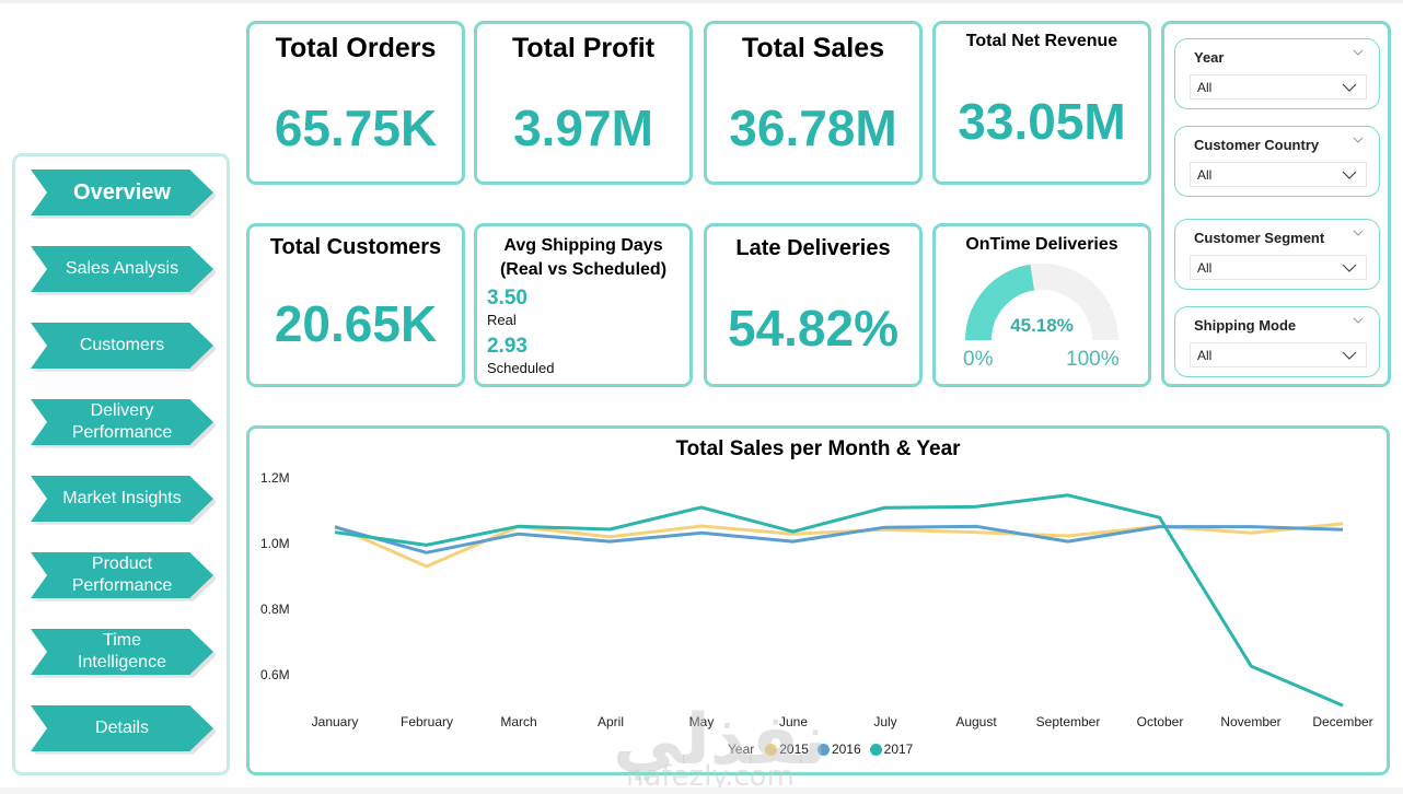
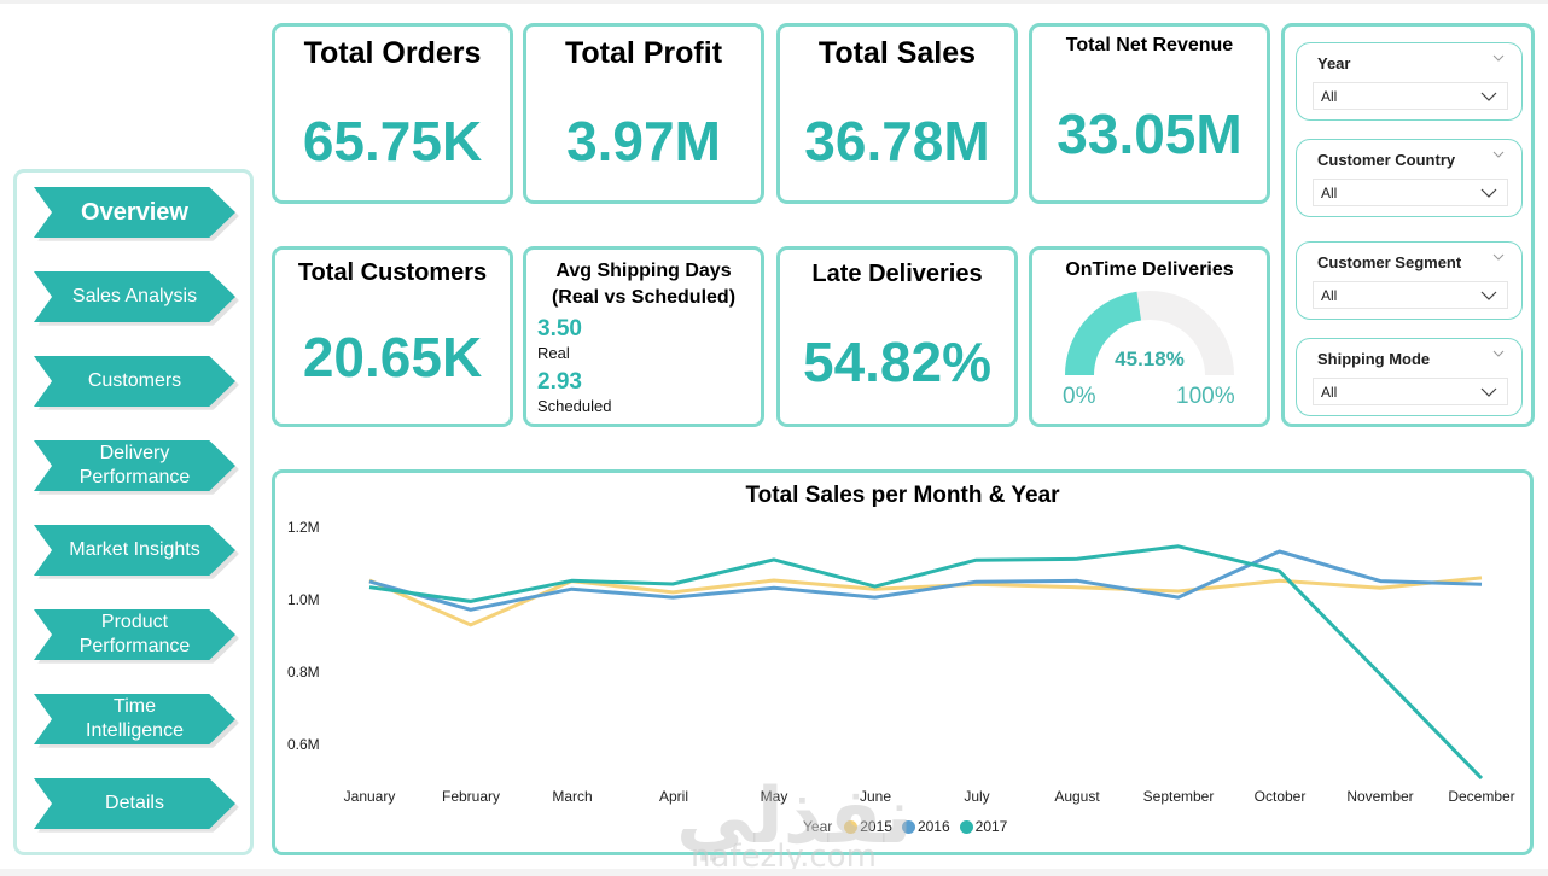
2016/October: 1.05M -> 1.13M
2017/November: 0.62M -> 0.79M
